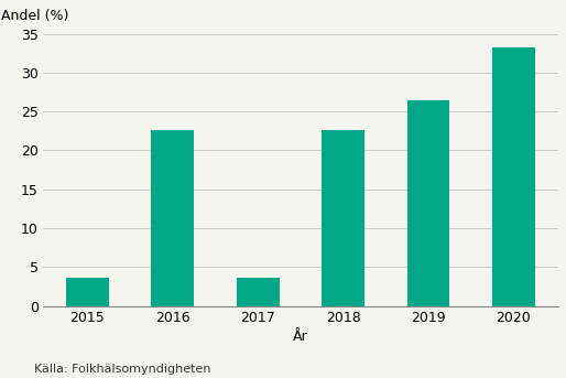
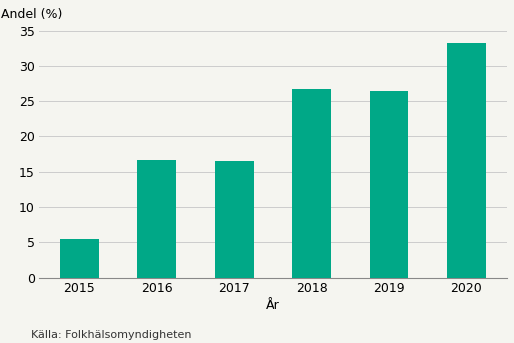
2015: 3.6 -> 5.5
2016: 22.6 -> 16.7
2017: 3.6 -> 16.5
2018: 22.6 -> 26.7
